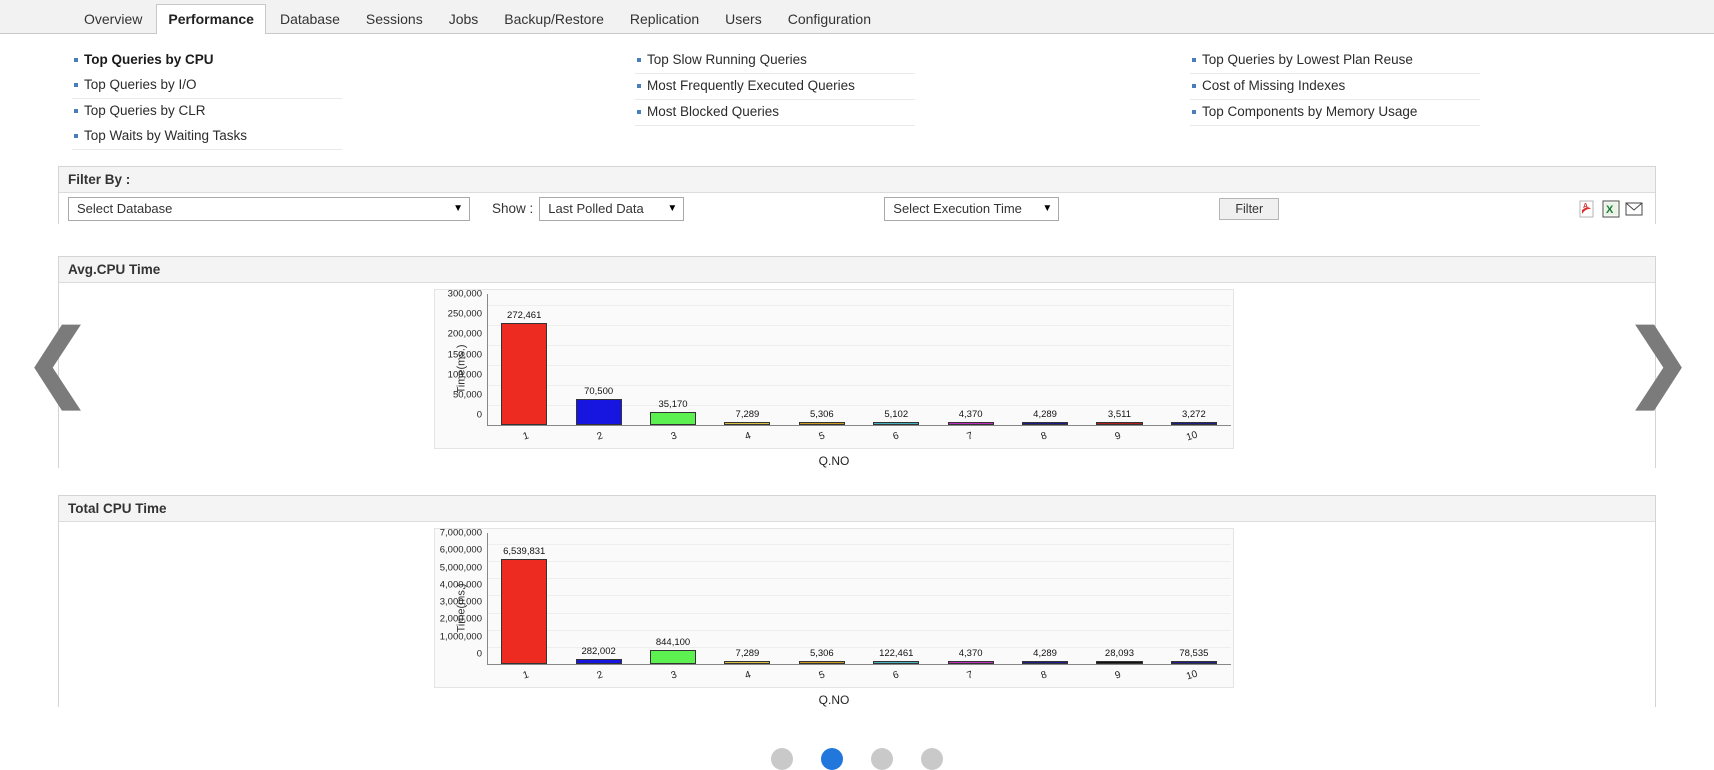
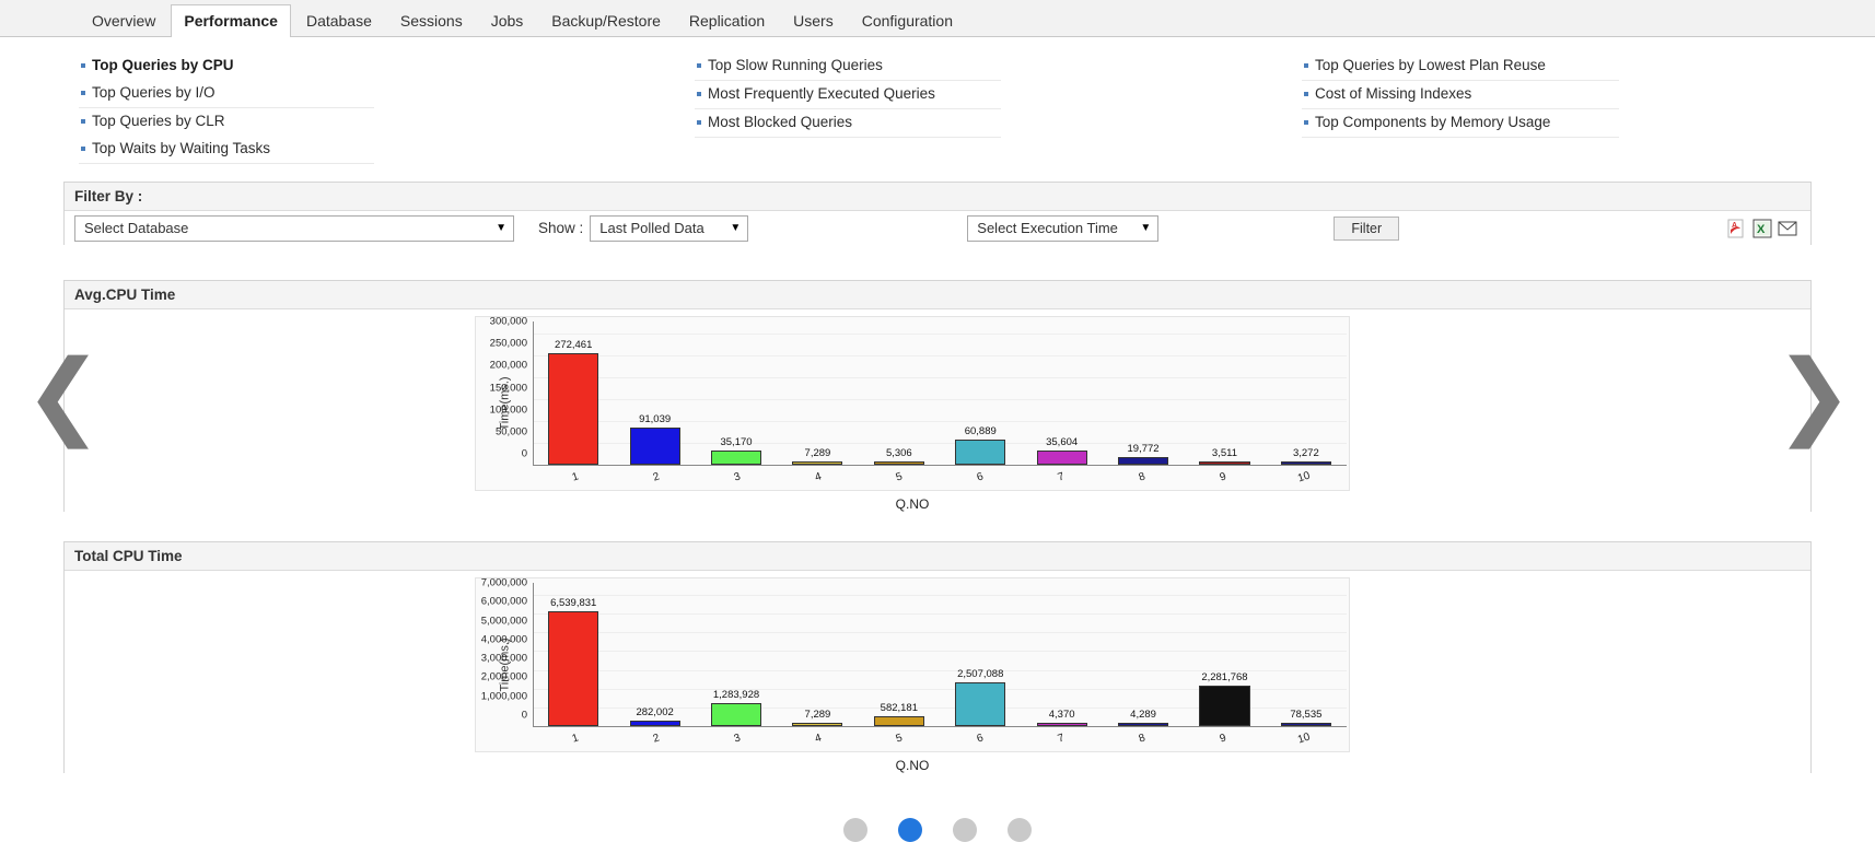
Avg.CPU Time/2: 70,500 -> 91,039
Avg.CPU Time/6: 5,102 -> 60,889
Avg.CPU Time/7: 4,370 -> 35,604
Avg.CPU Time/8: 4,289 -> 19,772
Total CPU Time/3: 844,100 -> 1,283,928
Total CPU Time/5: 5,306 -> 582,181
Total CPU Time/6: 122,461 -> 2,507,088
Total CPU Time/9: 28,093 -> 2,281,768
